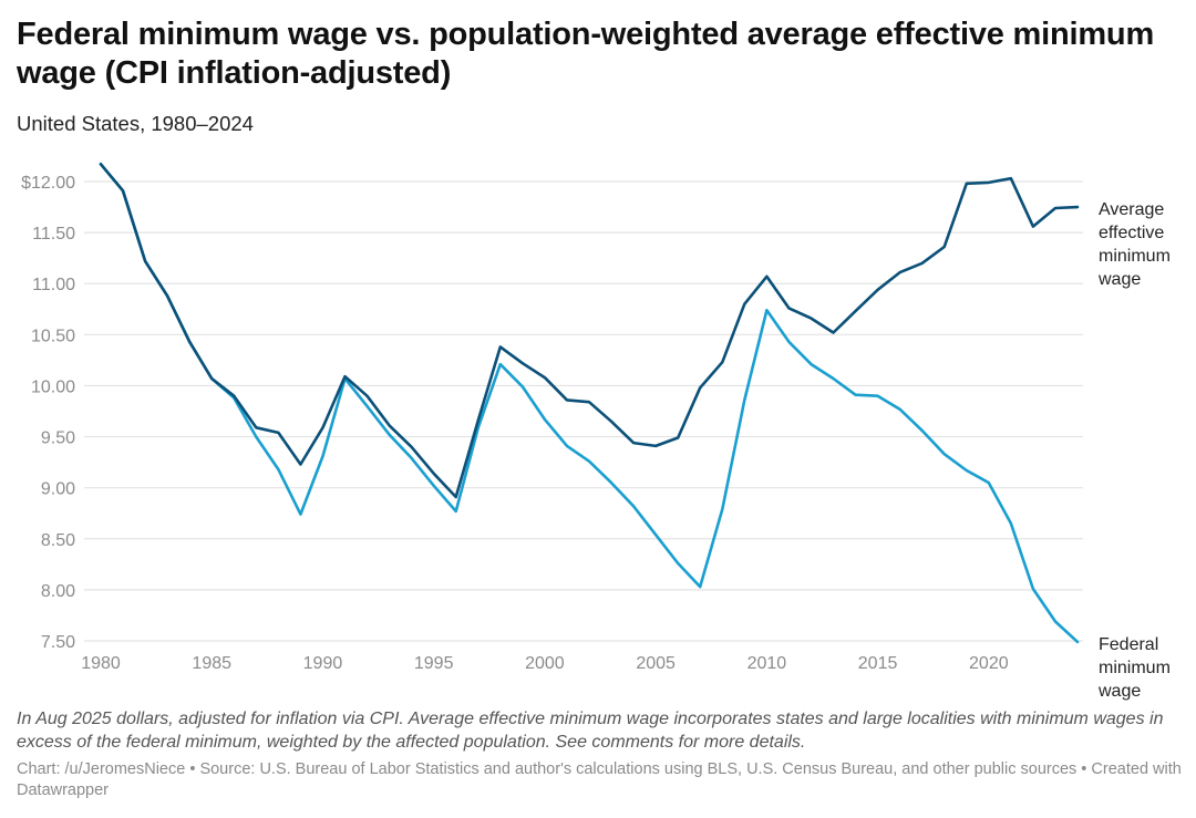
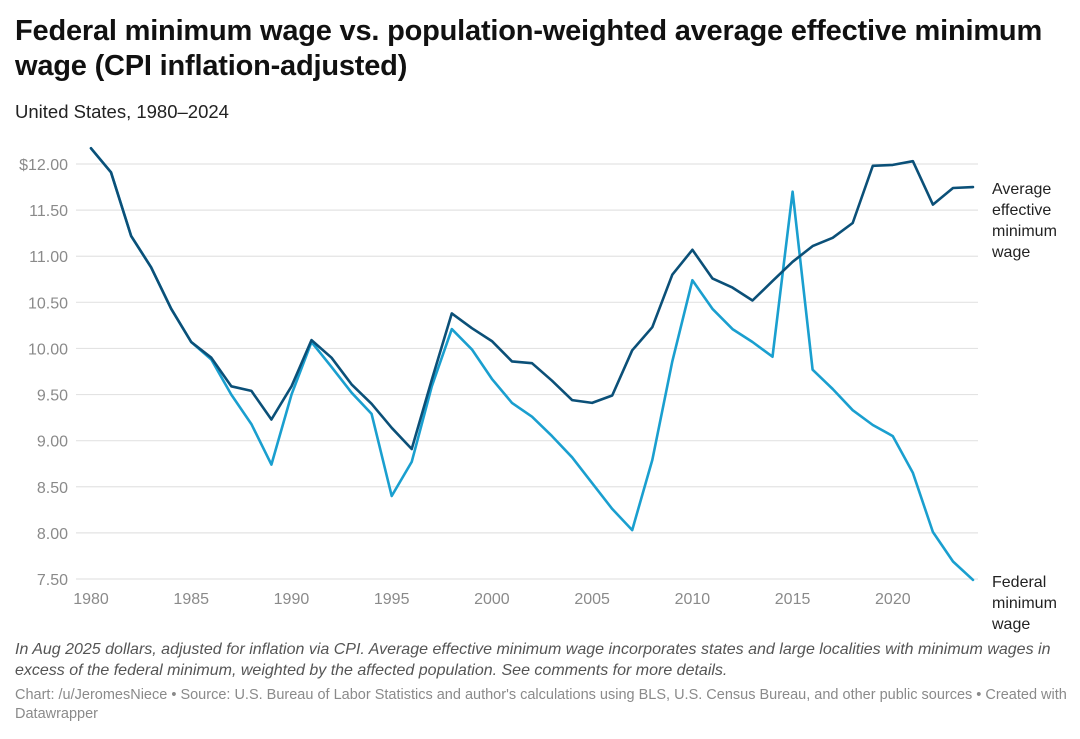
Federal minimum wage/1990: $9.3 -> $9.5
Federal minimum wage/1995: $9.0 -> $8.4
Federal minimum wage/2015: $9.9 -> $11.7
